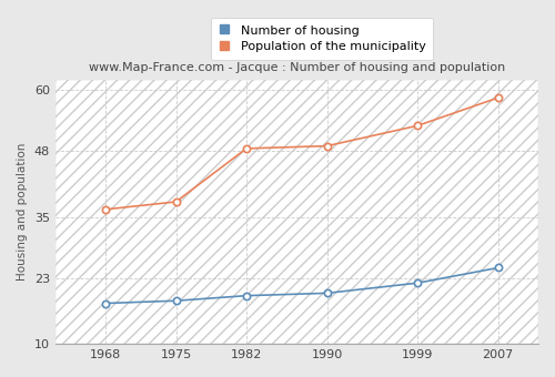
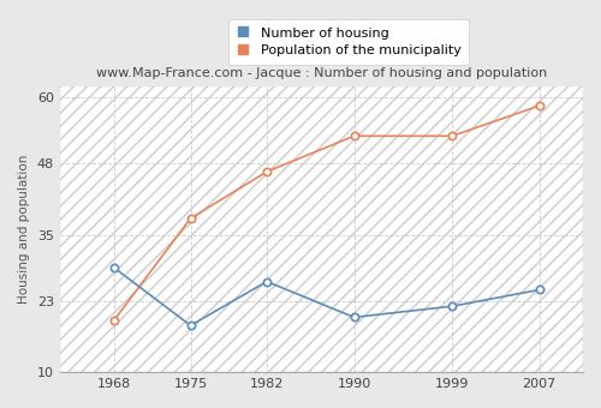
Number of housing/1968: 18.0 -> 29.0
Population of the municipality/1968: 36.5 -> 19.5
Number of housing/1982: 19.5 -> 26.5
Population of the municipality/1982: 48.5 -> 46.5
Population of the municipality/1990: 49.0 -> 53.0
